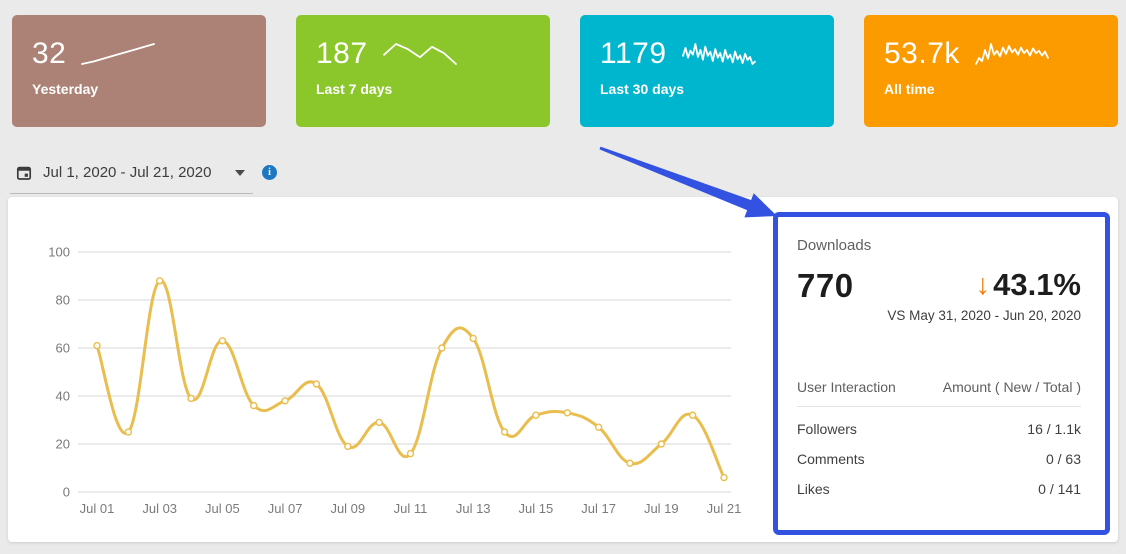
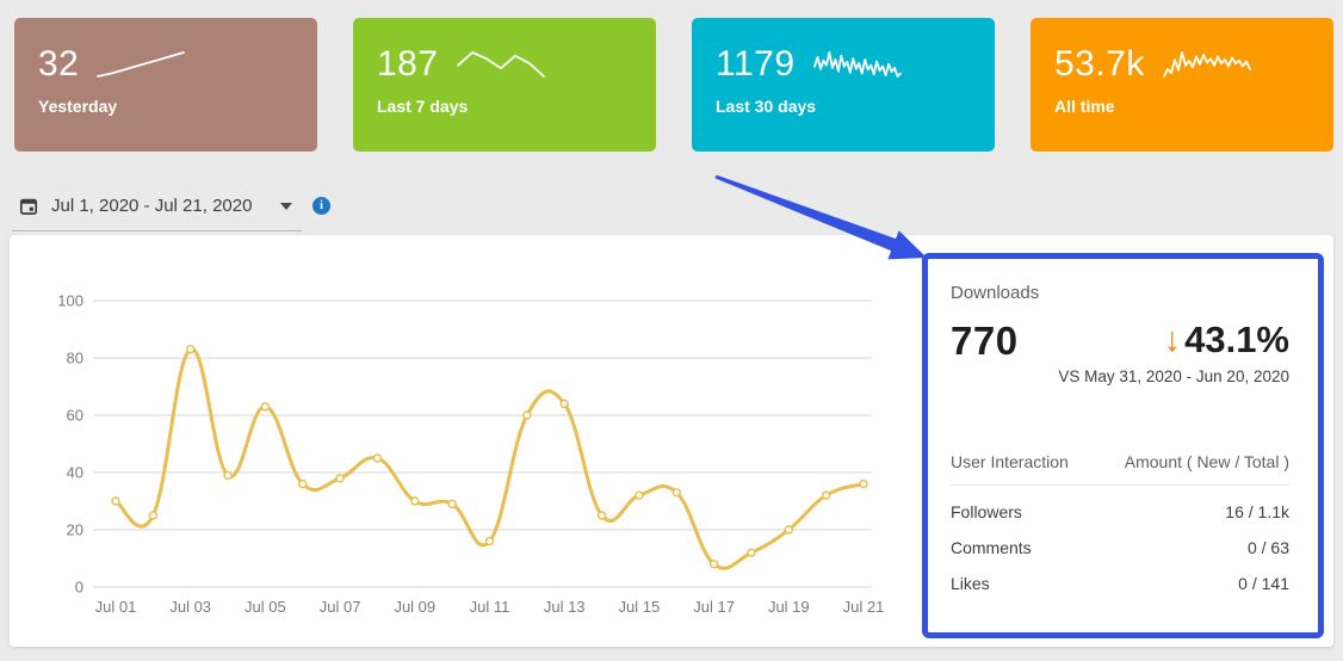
Jul 01: 61 -> 30
Jul 03: 88 -> 83
Jul 09: 19 -> 30
Jul 17: 27 -> 8
Jul 21: 6 -> 36
